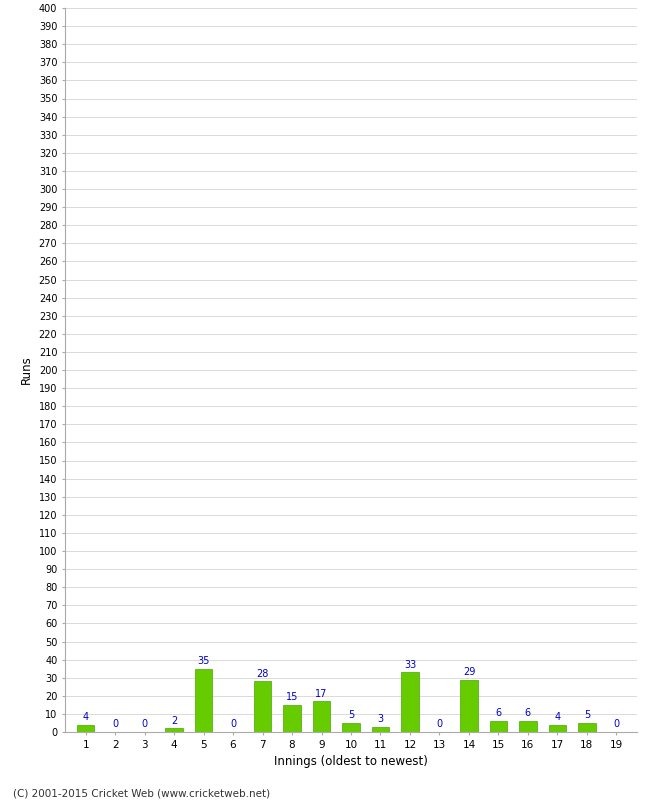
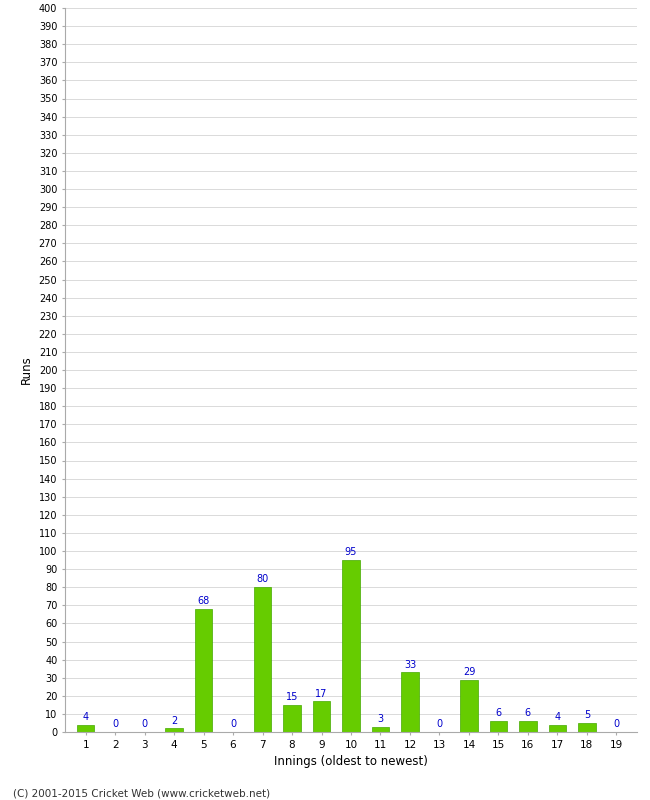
5: 35 -> 68
7: 28 -> 80
10: 5 -> 95
